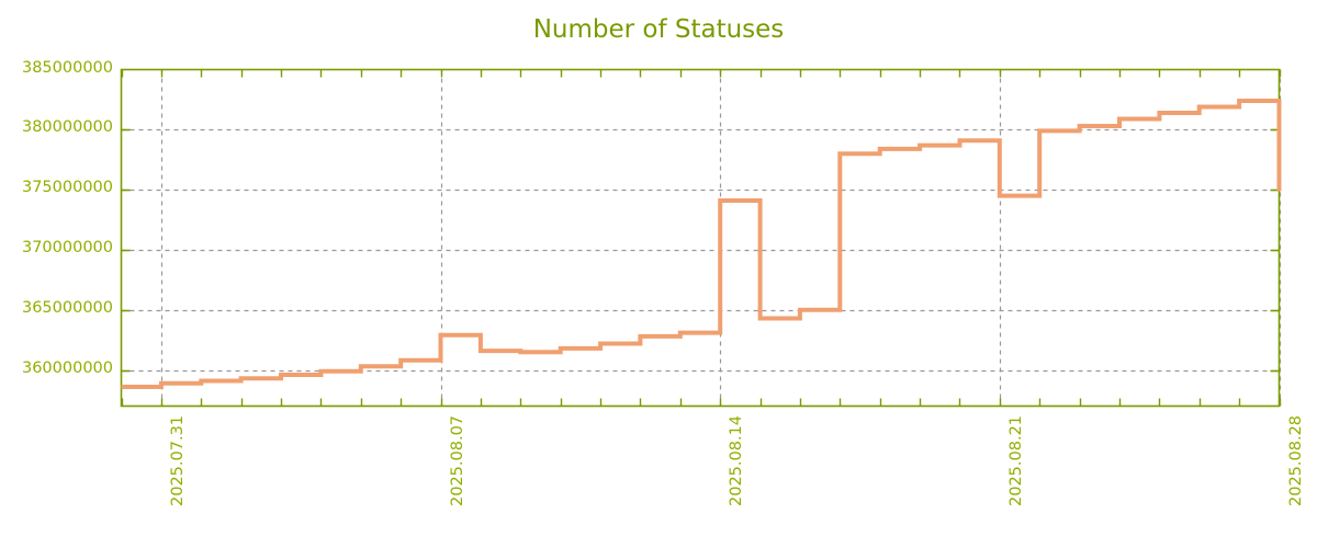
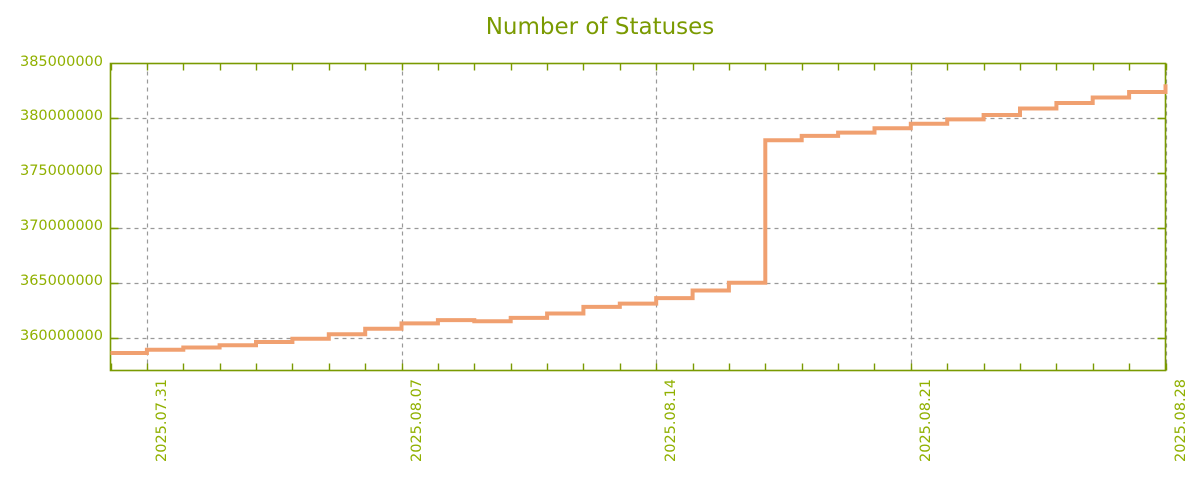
2025.08.07: 362900000 -> 361300000
2025.08.14: 374100000 -> 363600000
2025.08.21: 374500000 -> 379500000
2025.08.28: 374900000 -> 383100000
